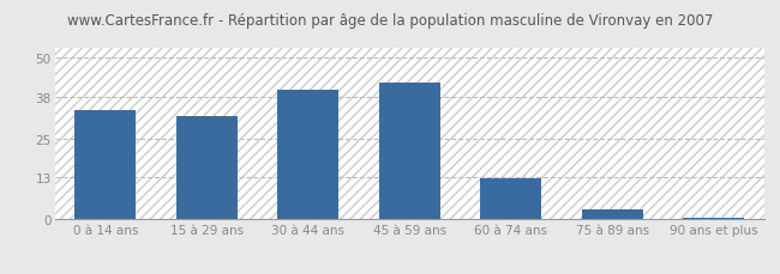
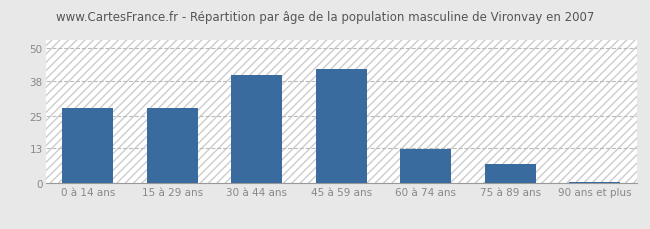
0 à 14 ans: 34.0 -> 28.0
15 à 29 ans: 32.0 -> 28.0
75 à 89 ans: 3.0 -> 7.0
